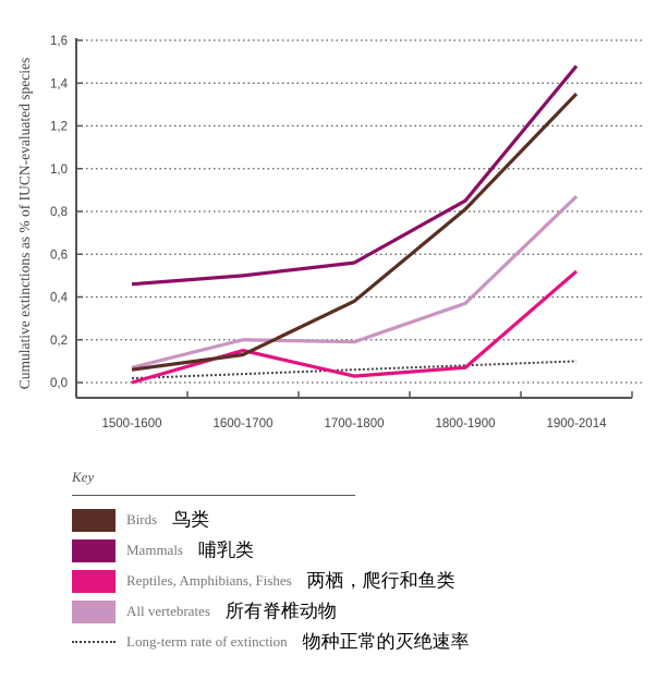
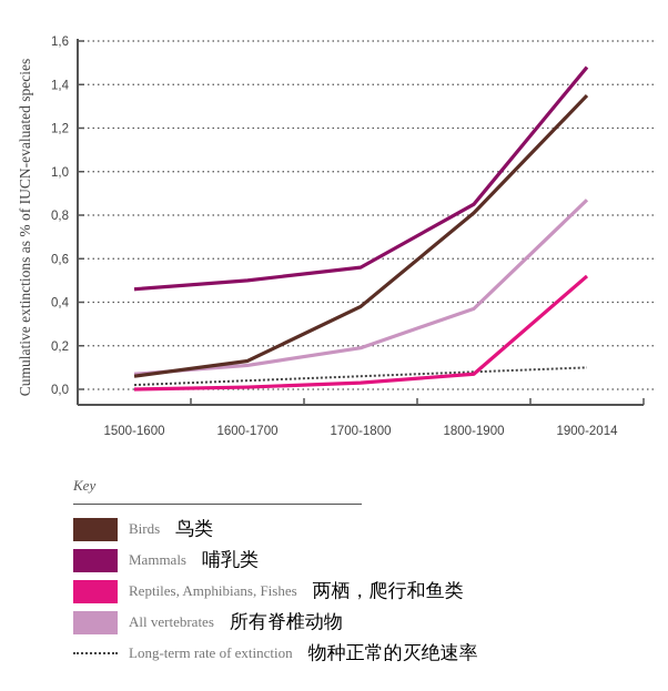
Reptiles, Amphibians, Fishes/1600-1700: 0,15 -> 0,01
All vertebrates/1600-1700: 0,20 -> 0,11
